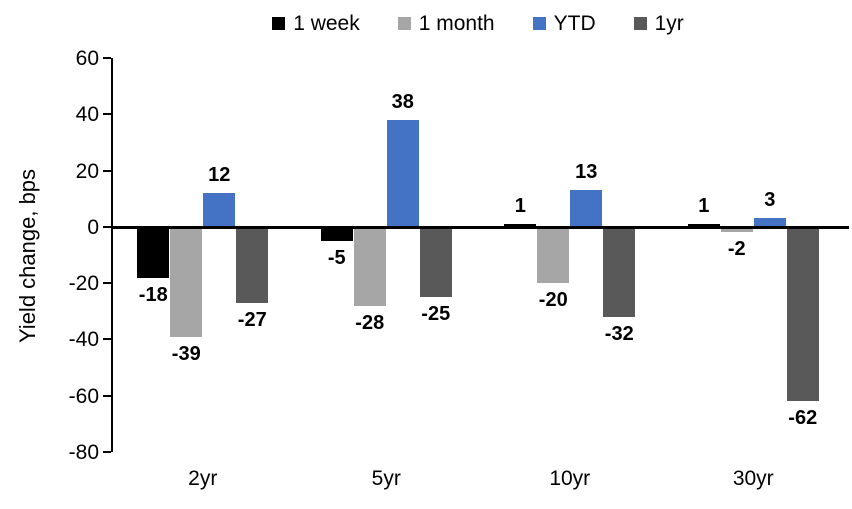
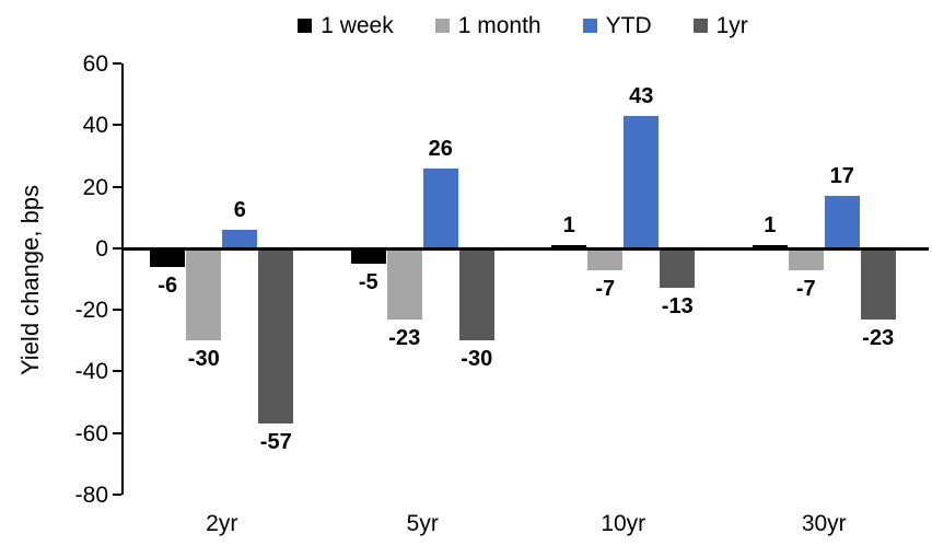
1 week/2yr: -18 -> -6
1 month/2yr: -39 -> -30
YTD/2yr: 12 -> 6
1yr/2yr: -27 -> -57
1 month/5yr: -28 -> -23
YTD/5yr: 38 -> 26
1yr/5yr: -25 -> -30
1 month/10yr: -20 -> -7
YTD/10yr: 13 -> 43
1yr/10yr: -32 -> -13
1 month/30yr: -2 -> -7
YTD/30yr: 3 -> 17
1yr/30yr: -62 -> -23
